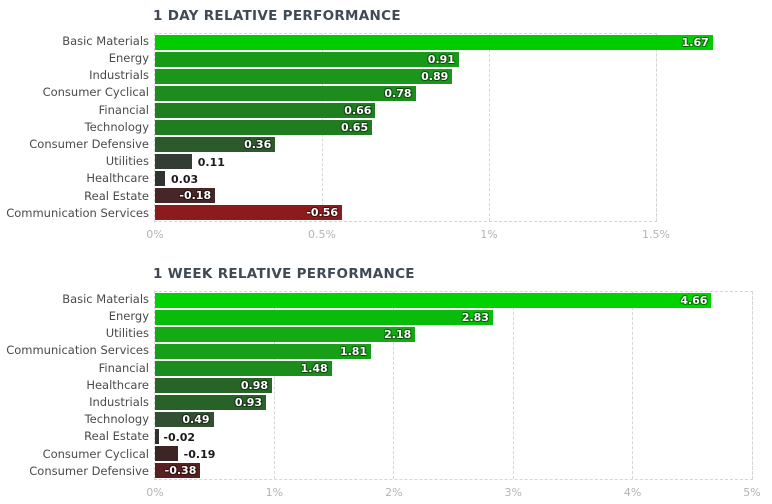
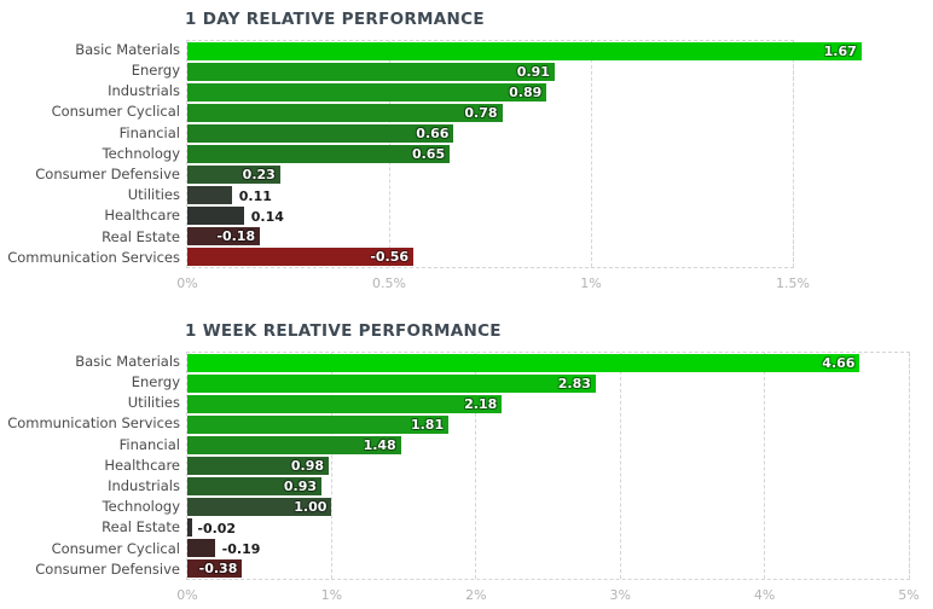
1 DAY RELATIVE PERFORMANCE/Consumer Defensive: 0.36 -> 0.23
1 DAY RELATIVE PERFORMANCE/Healthcare: 0.03 -> 0.14
1 WEEK RELATIVE PERFORMANCE/Technology: 0.49 -> 1.00
